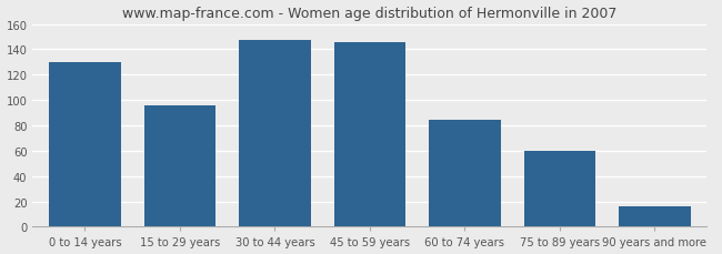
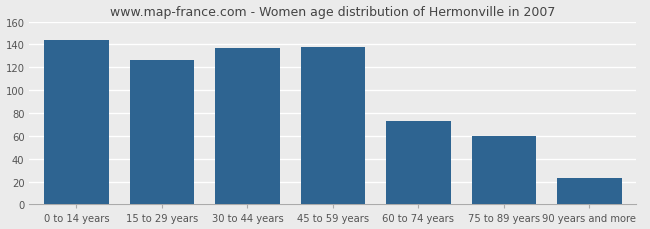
0 to 14 years: 130 -> 144
15 to 29 years: 96 -> 126
30 to 44 years: 147 -> 137
45 to 59 years: 146 -> 138
60 to 74 years: 84 -> 73
90 years and more: 16 -> 23
